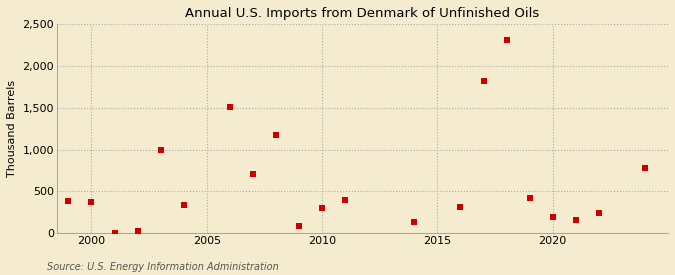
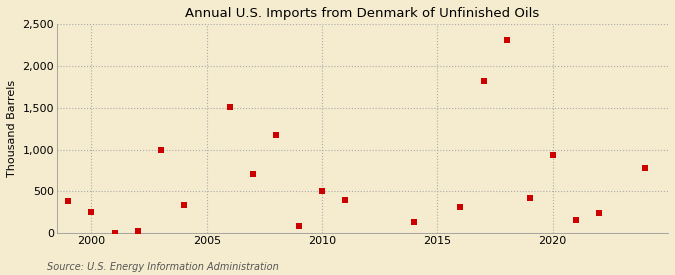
2000: 370 -> 260
2010: 300 -> 500
2020: 190 -> 940
